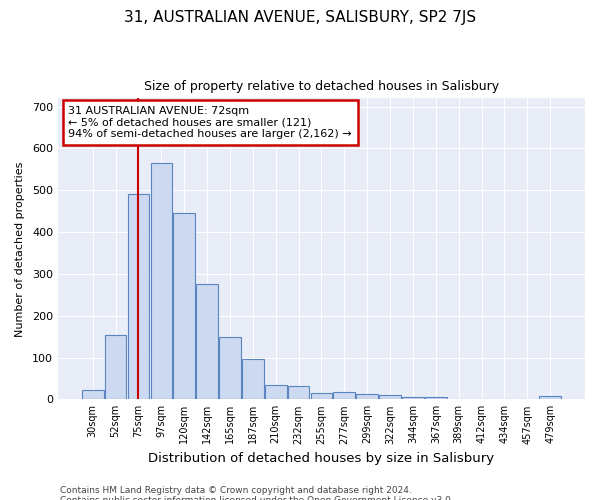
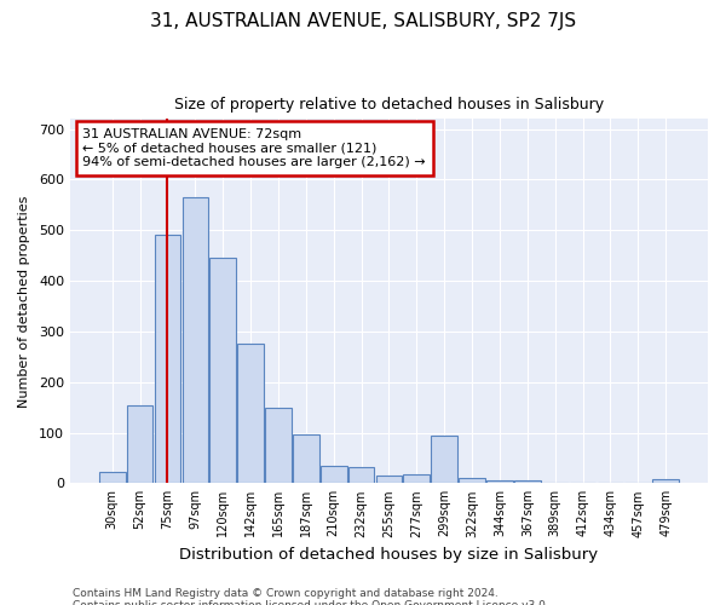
299sqm: 12 -> 95
